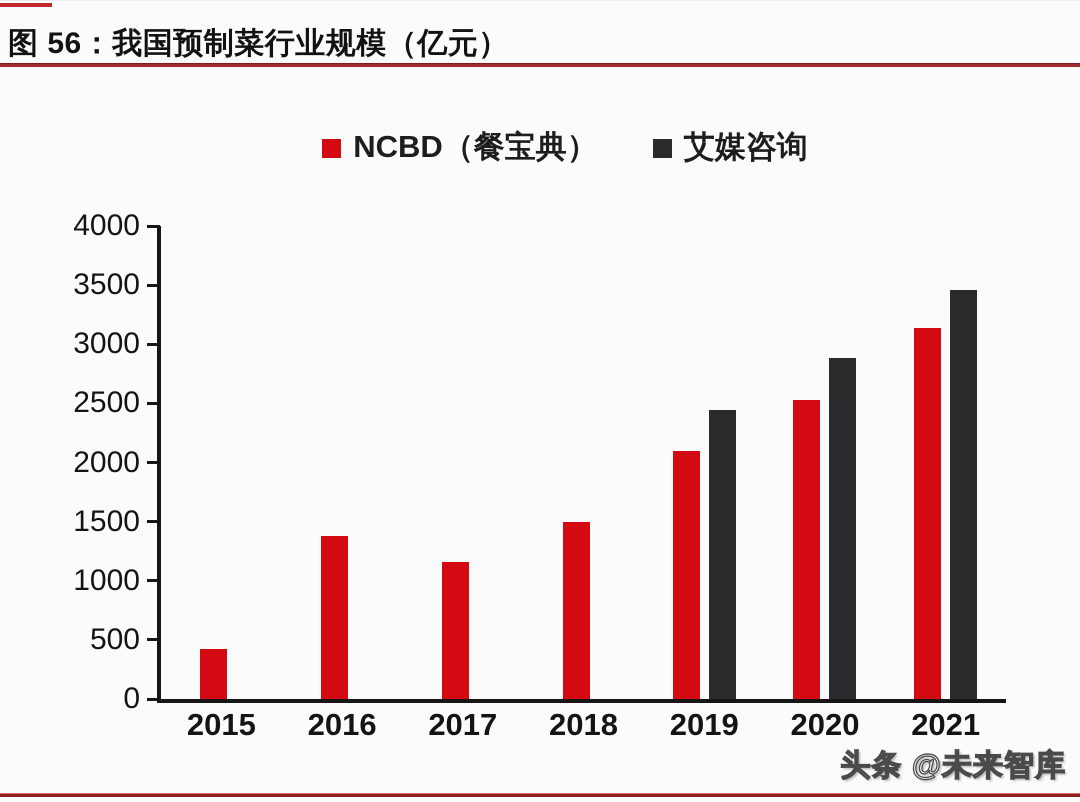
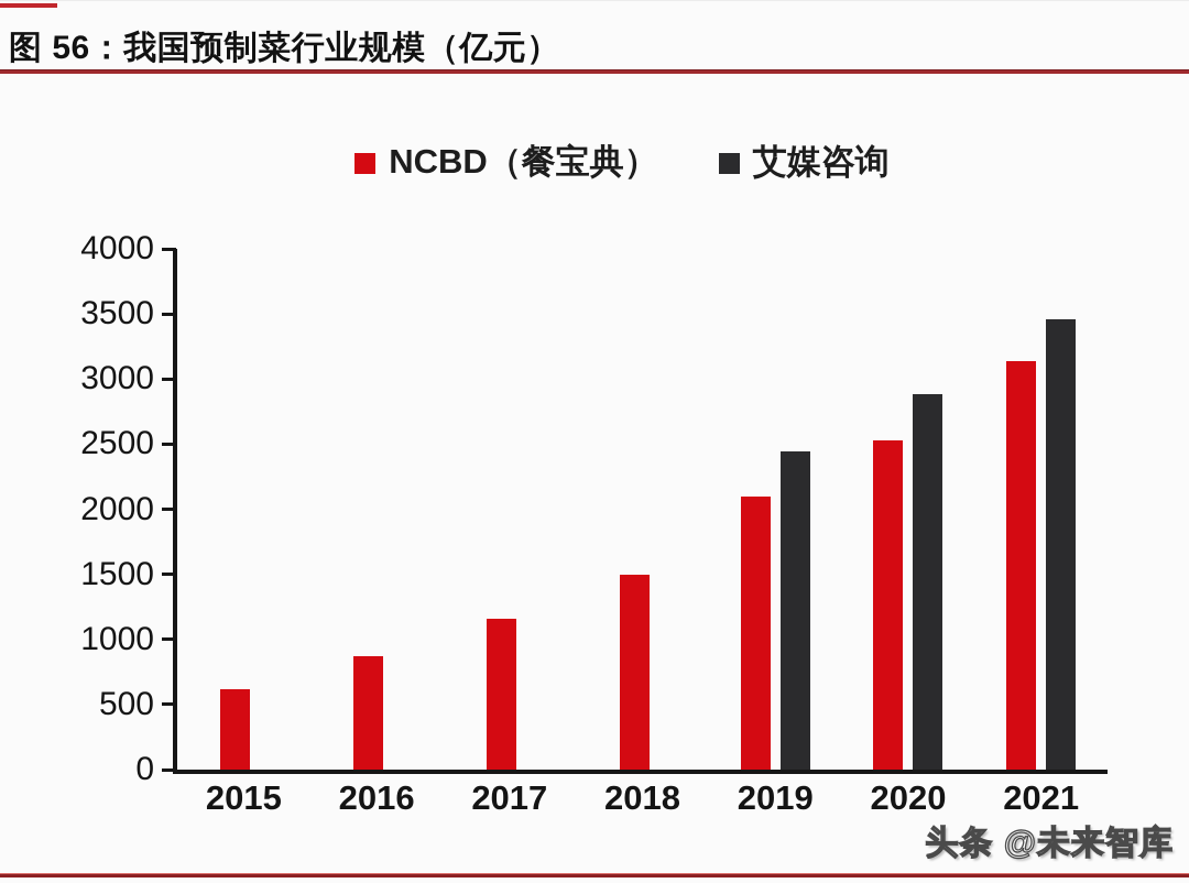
NCBD（餐宝典）/2015: 420 -> 620
NCBD（餐宝典）/2016: 1380 -> 870
